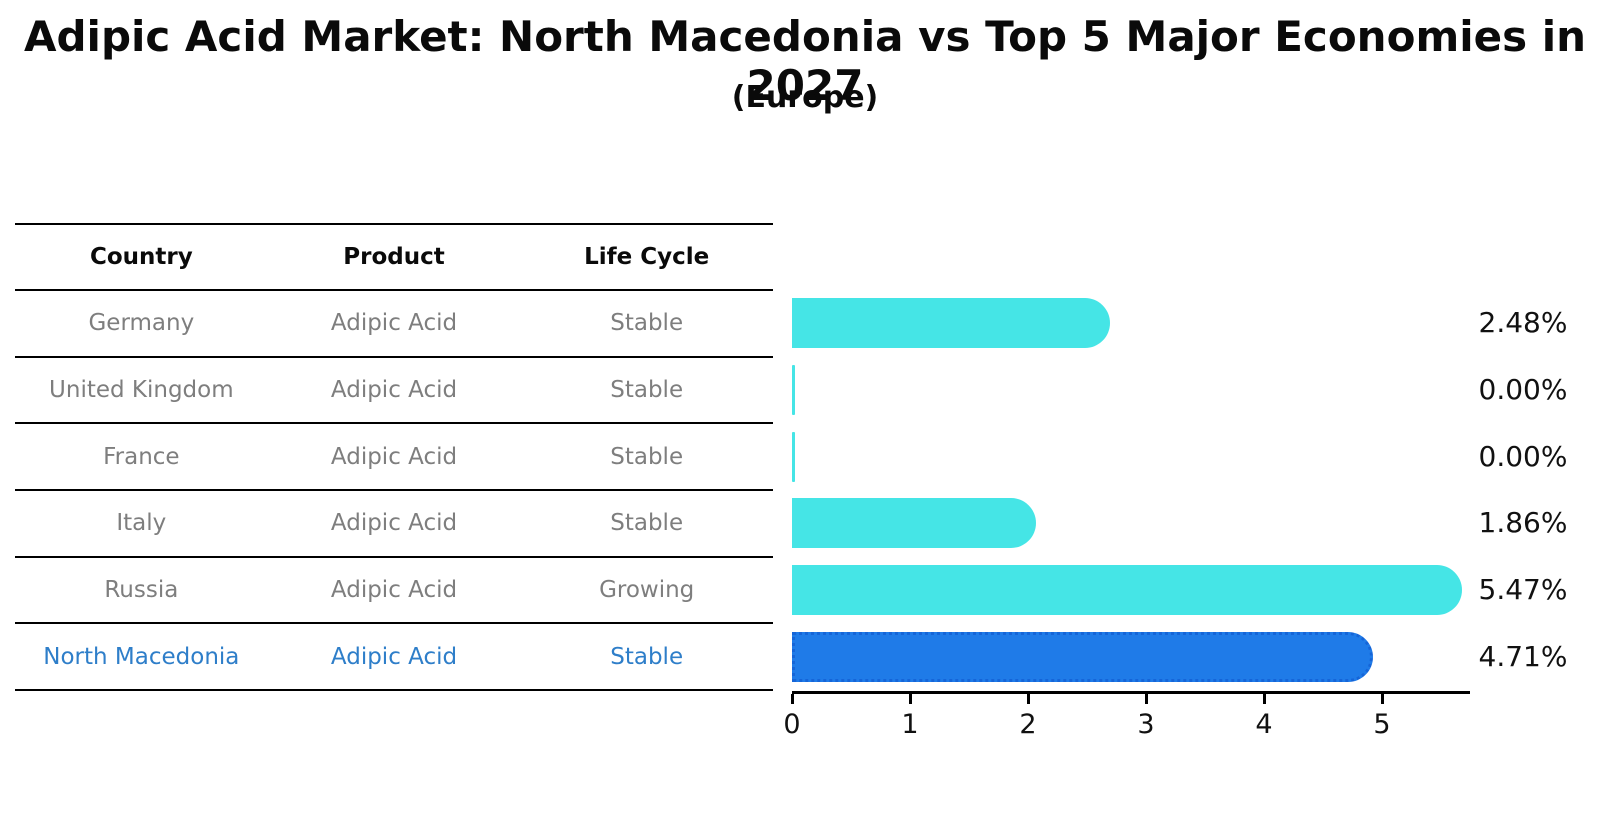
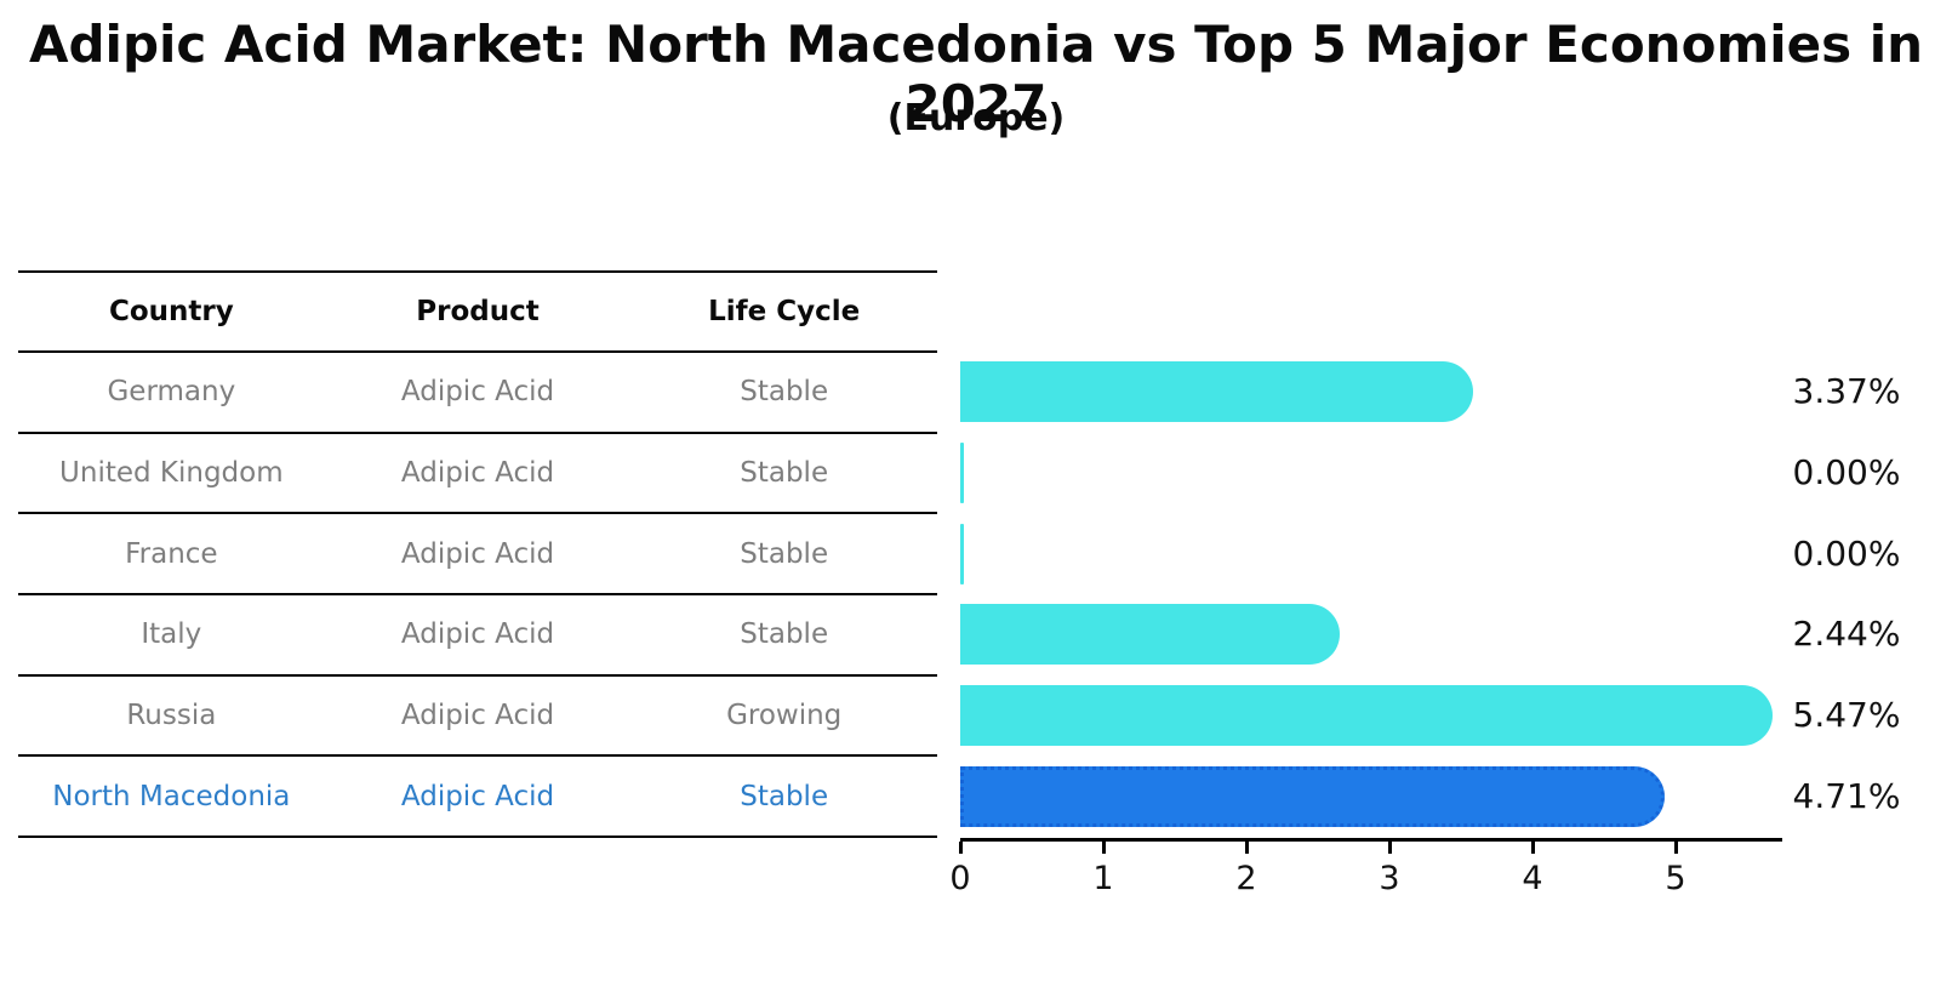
Germany: 2.48% -> 3.37%
Italy: 1.86% -> 2.44%
